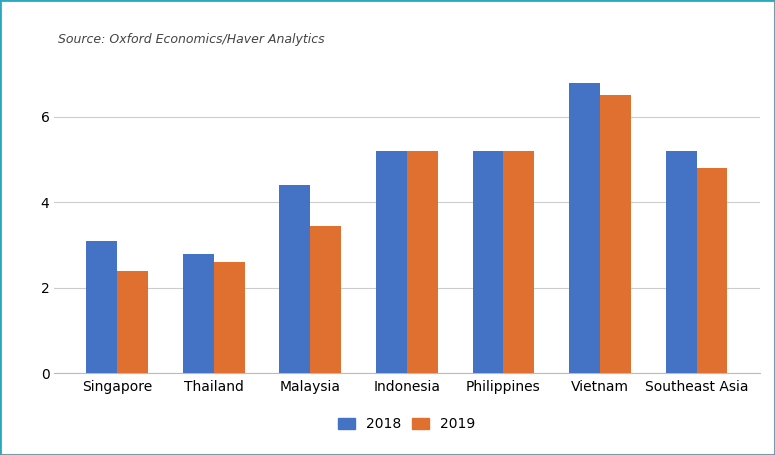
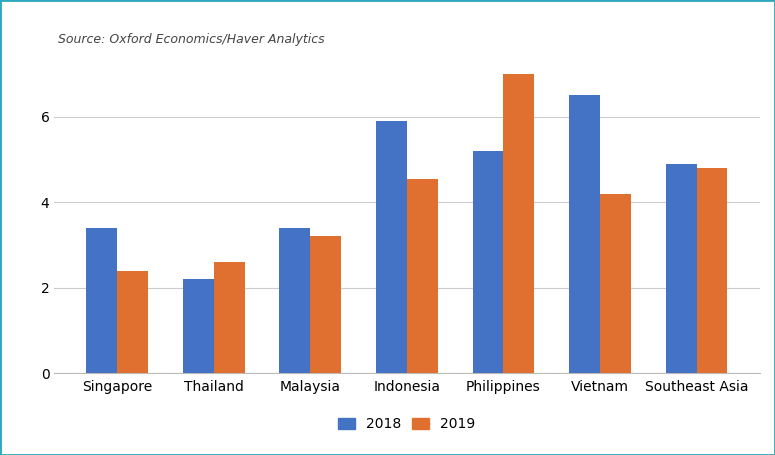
2018/Singapore: 3.1 -> 3.4
2018/Thailand: 2.8 -> 2.2
2018/Malaysia: 4.4 -> 3.4
2019/Malaysia: 3.45 -> 3.20
2018/Indonesia: 5.2 -> 5.9
2019/Indonesia: 5.20 -> 4.55
2019/Philippines: 5.20 -> 7.00
2018/Vietnam: 6.8 -> 6.5
2019/Vietnam: 6.50 -> 4.20
2018/Southeast Asia: 5.2 -> 4.9
